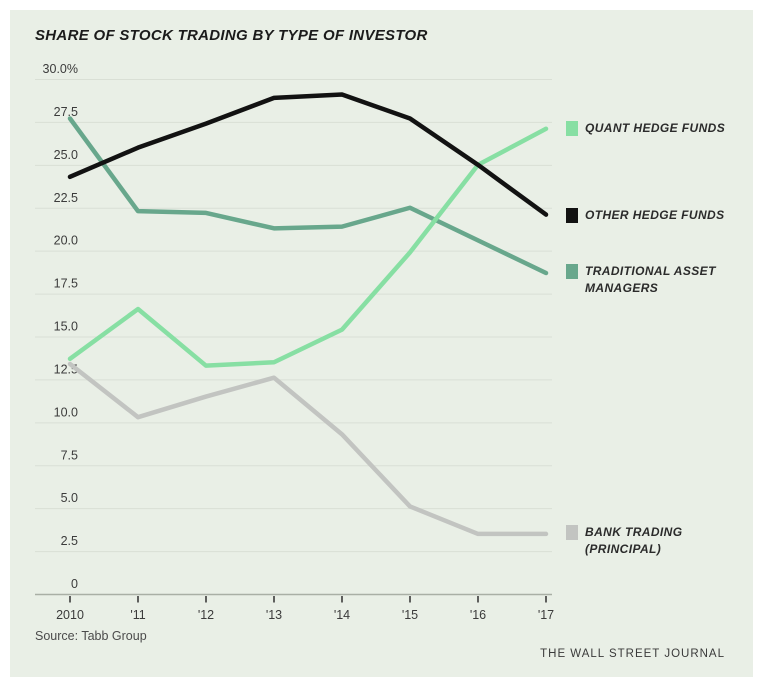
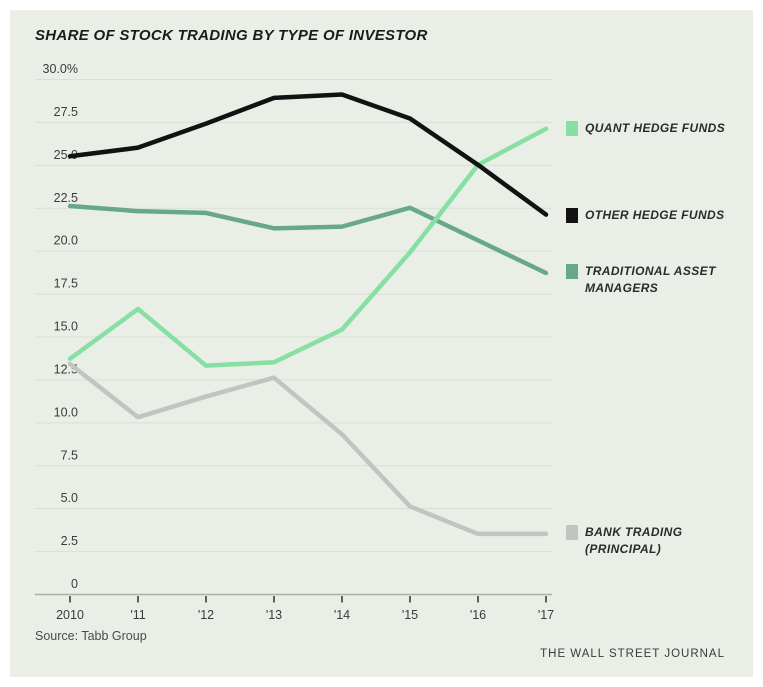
OTHER HEDGE FUNDS/2010: 24.3% -> 25.5%
TRADITIONAL ASSET MANAGERS/2010: 27.7% -> 22.6%
